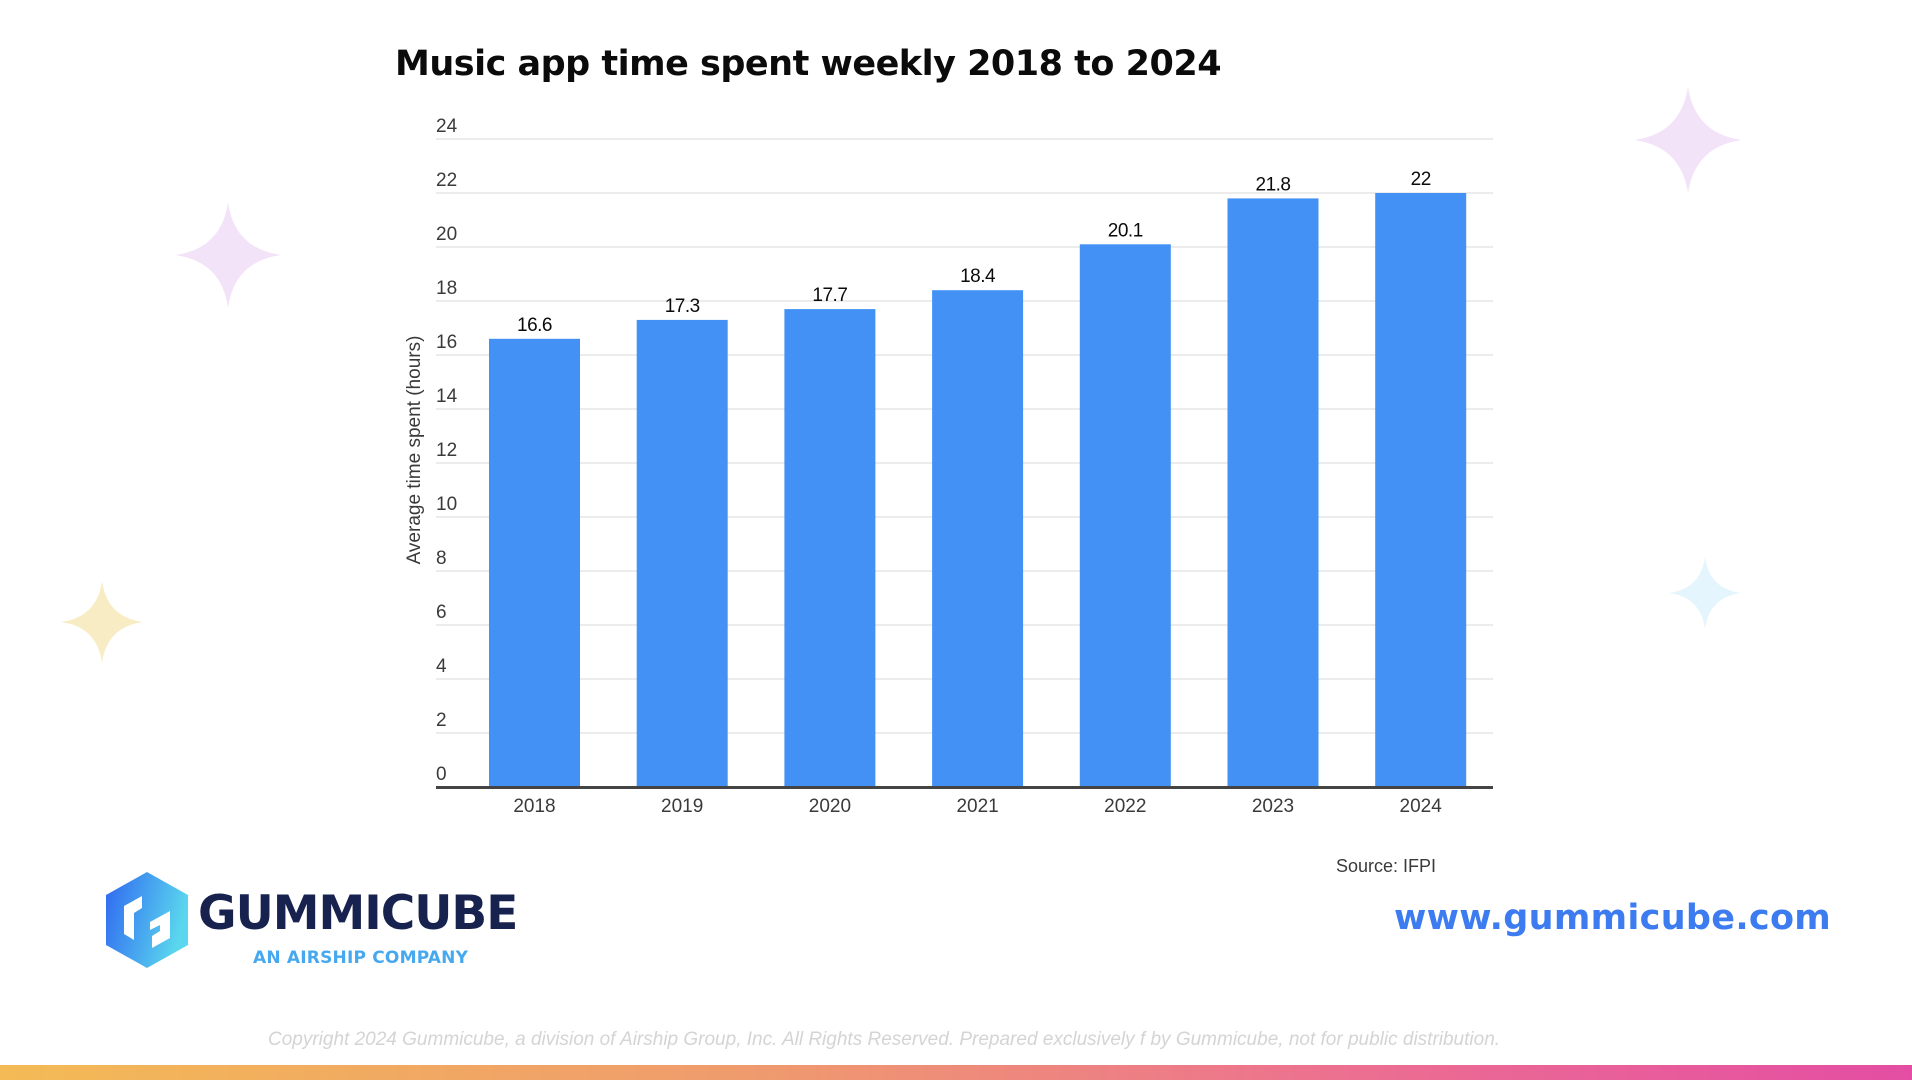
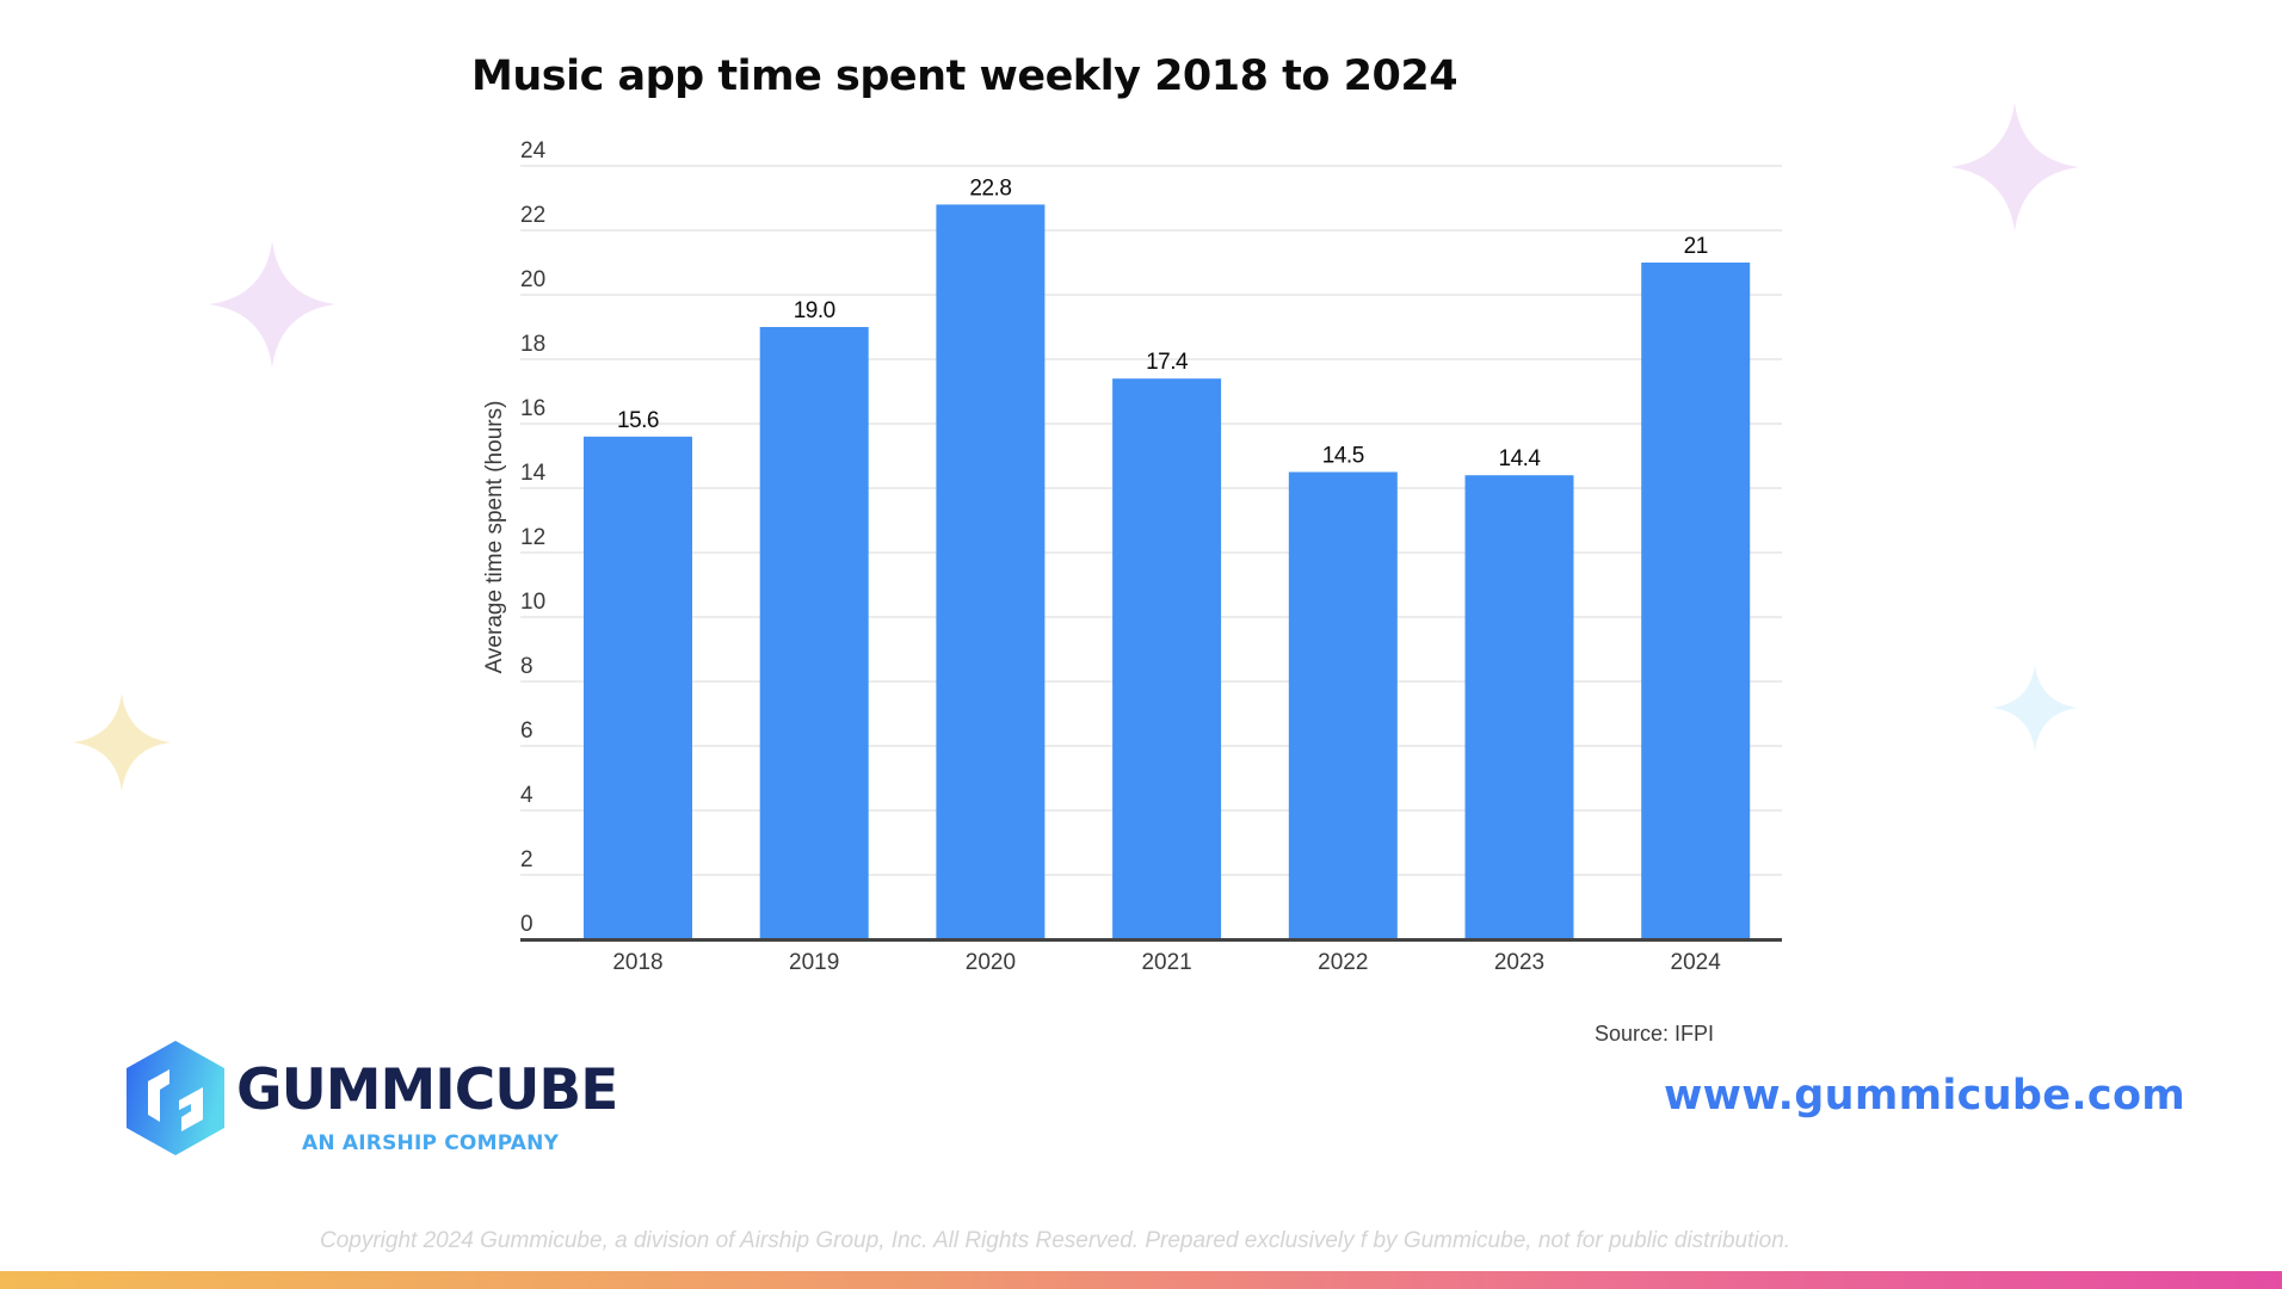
2018: 16.6 -> 15.6
2019: 17.3 -> 19.0
2020: 17.7 -> 22.8
2021: 18.4 -> 17.4
2022: 20.1 -> 14.5
2023: 21.8 -> 14.4
2024: 22 -> 21
